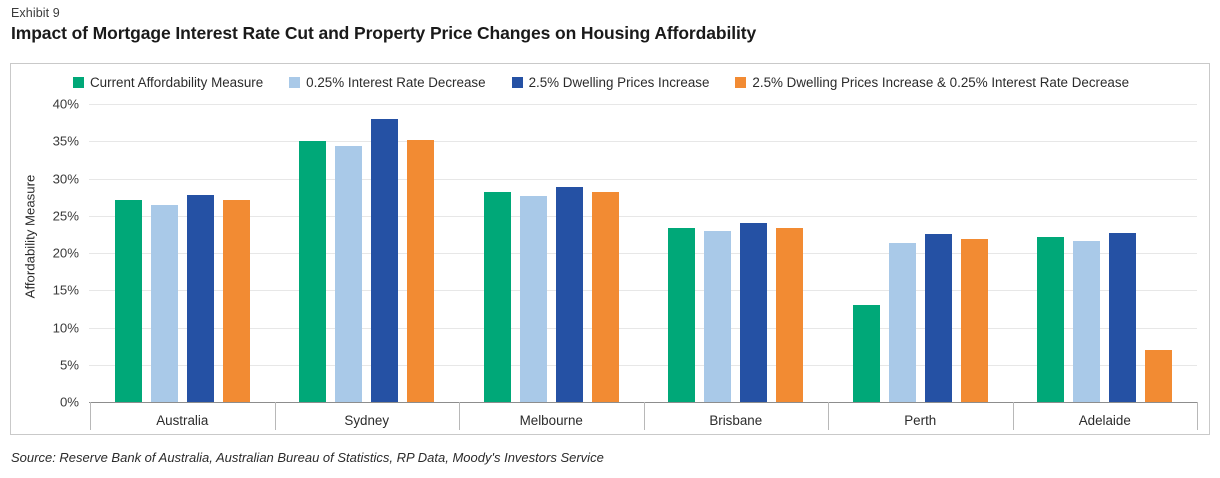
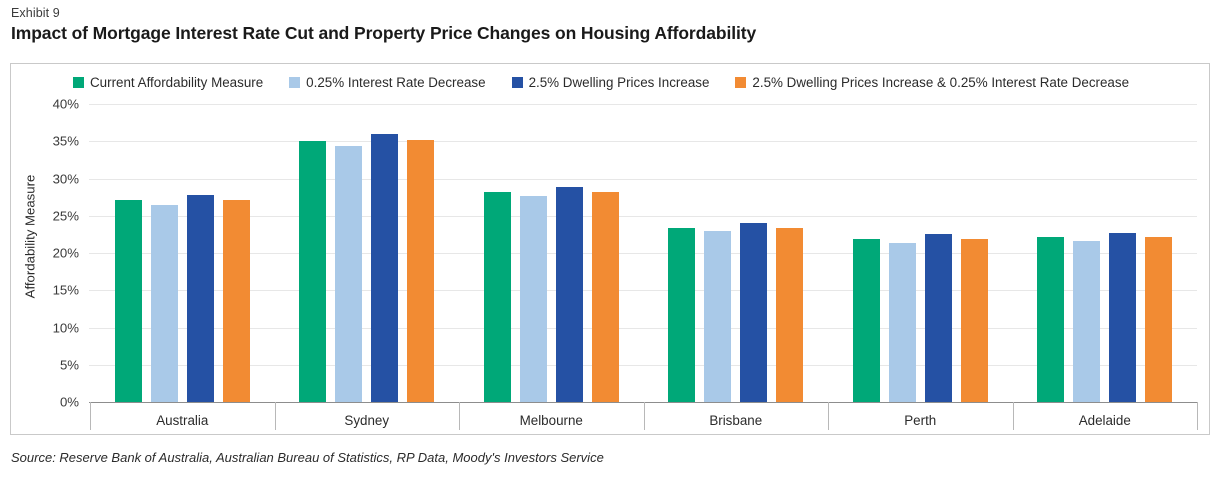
2.5% Dwelling Prices Increase/Sydney: 38% -> 36%
Current Affordability Measure/Perth: 13% -> 22%
2.5% Dwelling Prices Increase & 0.25% Interest Rate Decrease/Adelaide: 7% -> 22%
